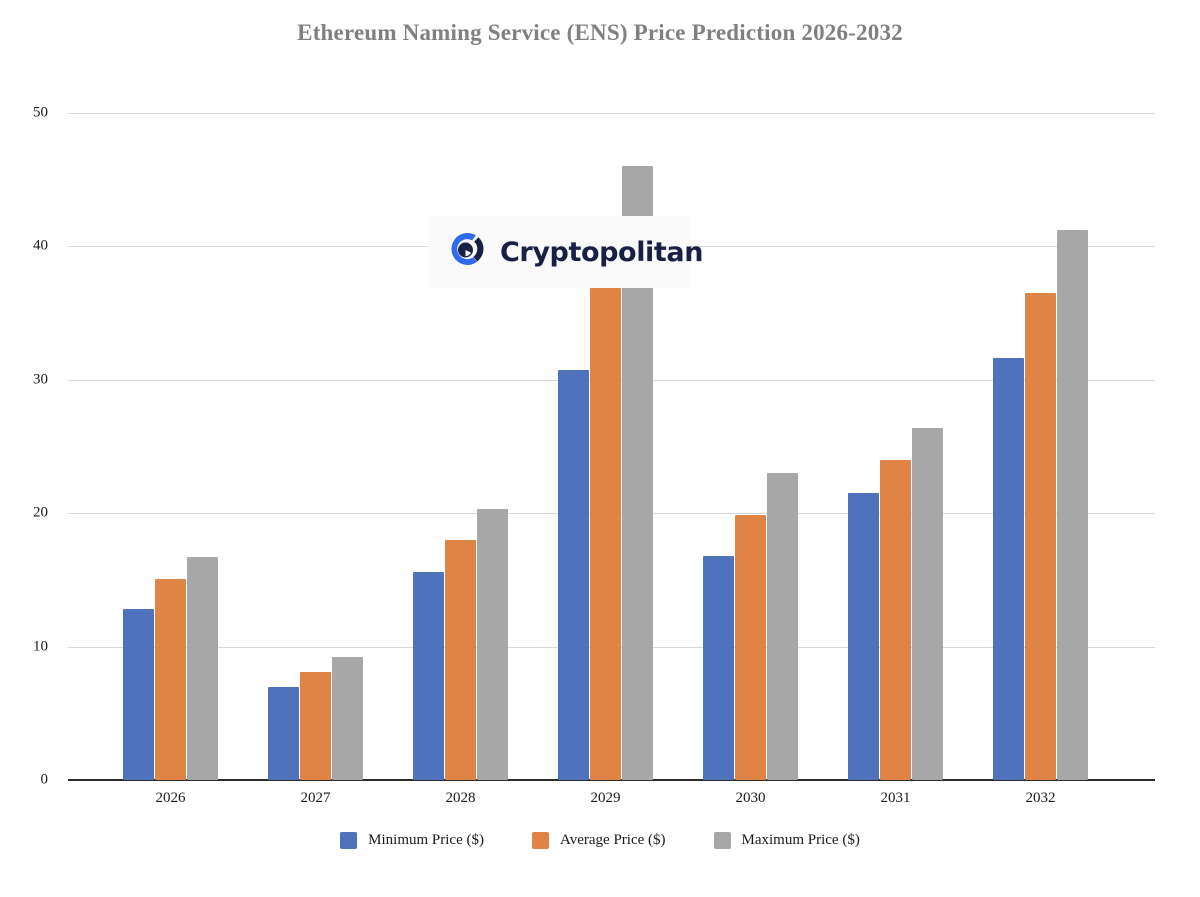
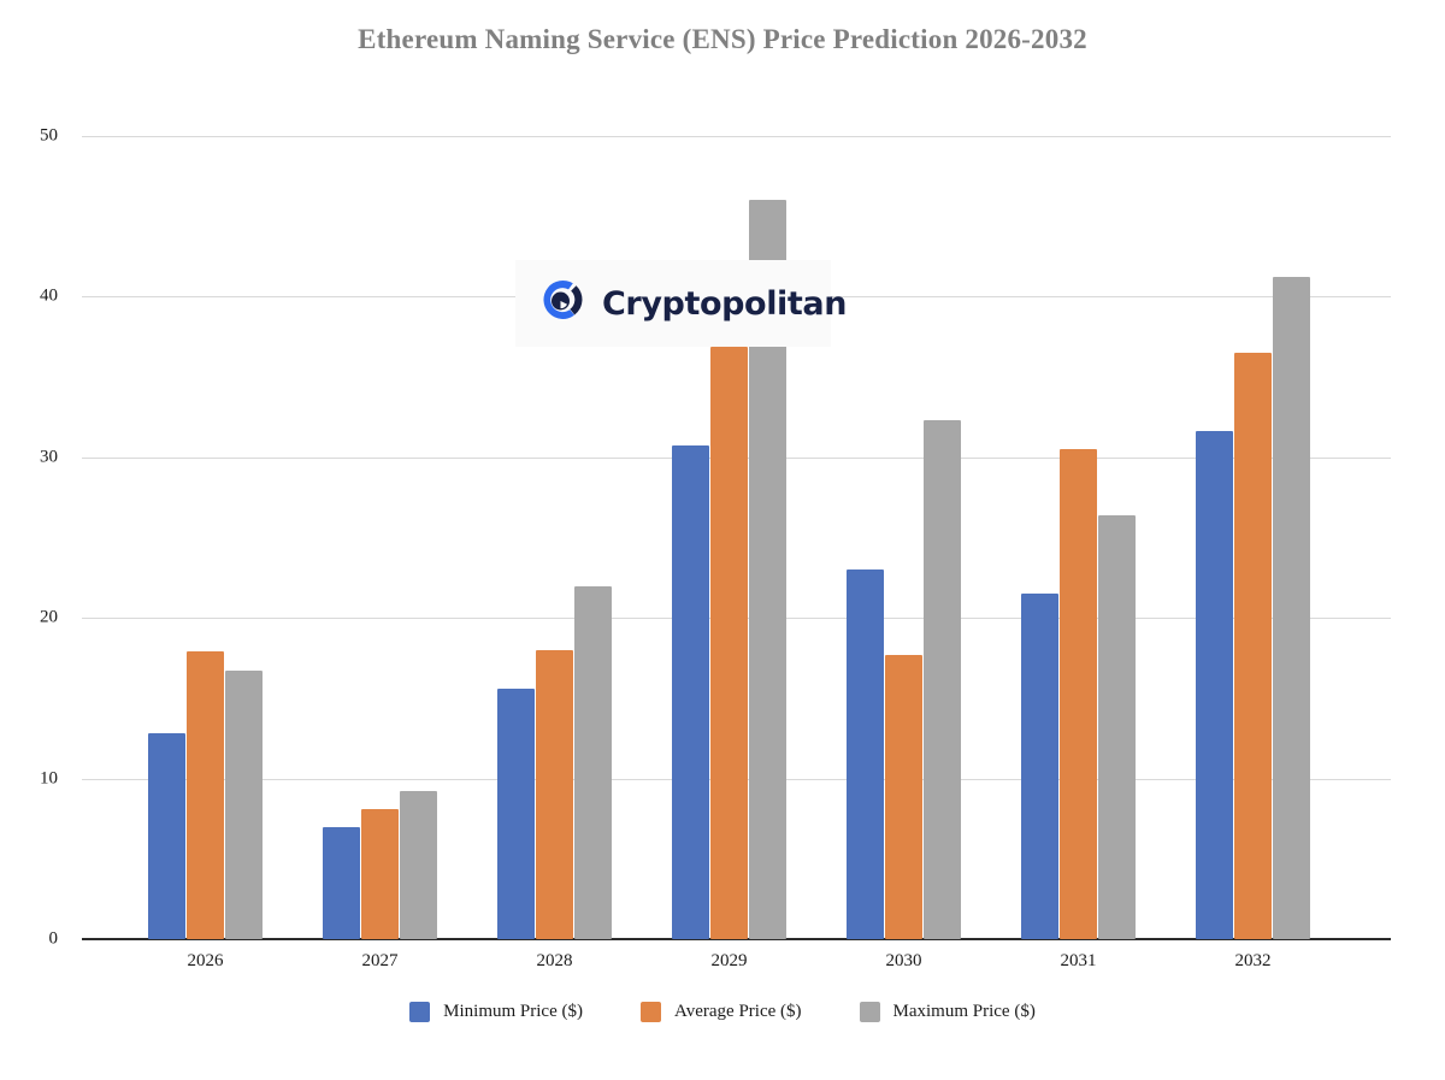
Average Price ($)/2026: 15.1 -> 17.9
Maximum Price ($)/2028: 20.3 -> 22.0
Minimum Price ($)/2030: 16.8 -> 23.0
Average Price ($)/2030: 19.9 -> 17.7
Maximum Price ($)/2030: 23.0 -> 32.3
Average Price ($)/2031: 24.0 -> 30.5
